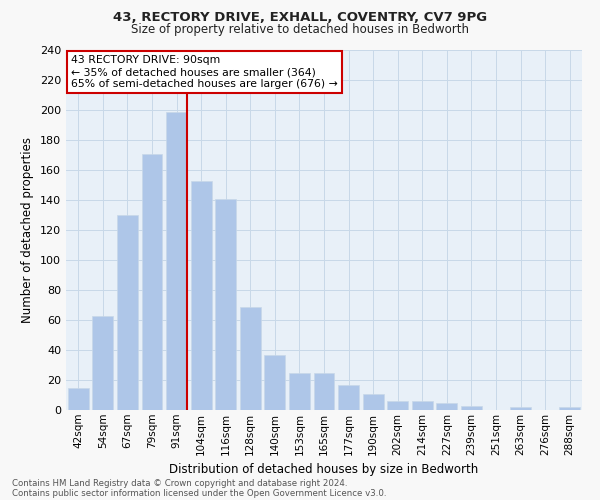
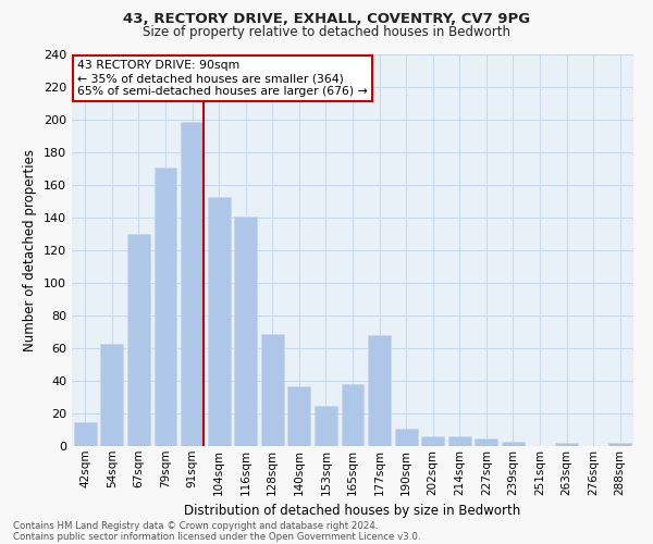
165sqm: 25 -> 38
177sqm: 17 -> 68
